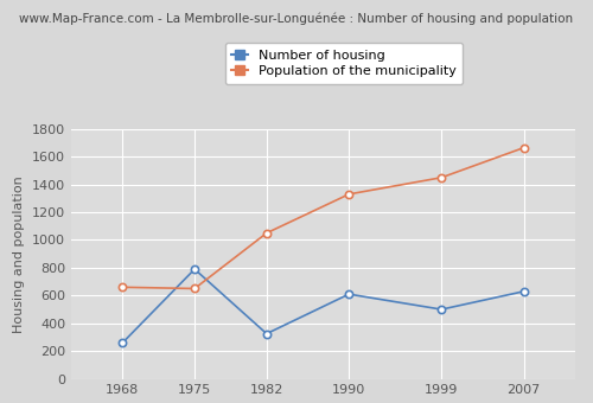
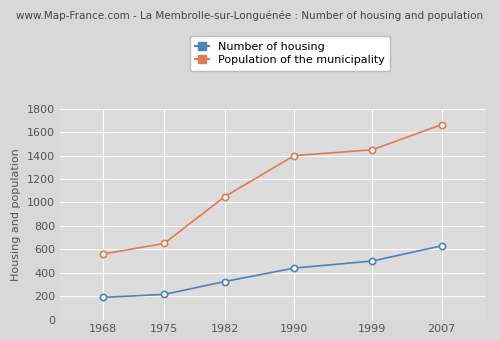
Number of housing/1968: 260 -> 190
Population of the municipality/1968: 660 -> 560
Number of housing/1975: 790 -> 220
Number of housing/1990: 610 -> 440
Population of the municipality/1990: 1330 -> 1400
